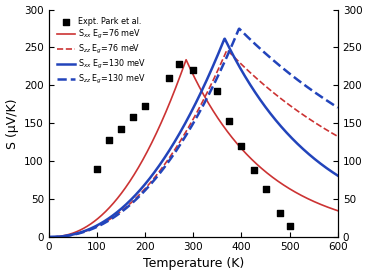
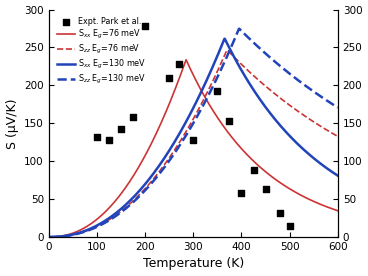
Expt. Park et al./100: 90 -> 132
Expt. Park et al./200: 173 -> 278
Expt. Park et al./300: 220 -> 128
Expt. Park et al./400: 120 -> 58
